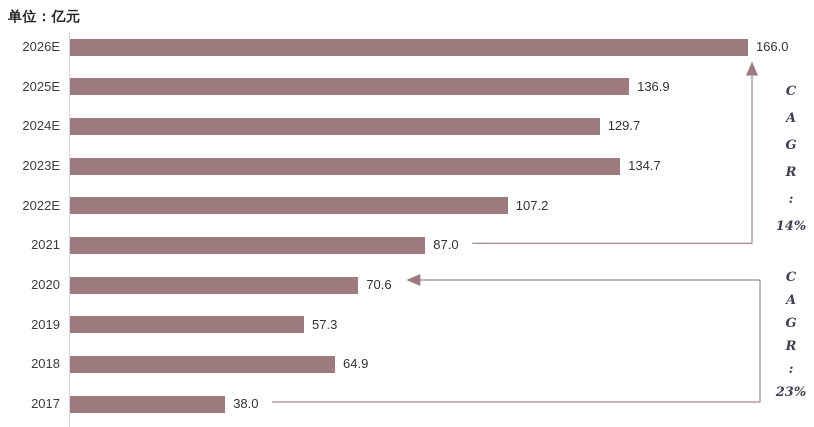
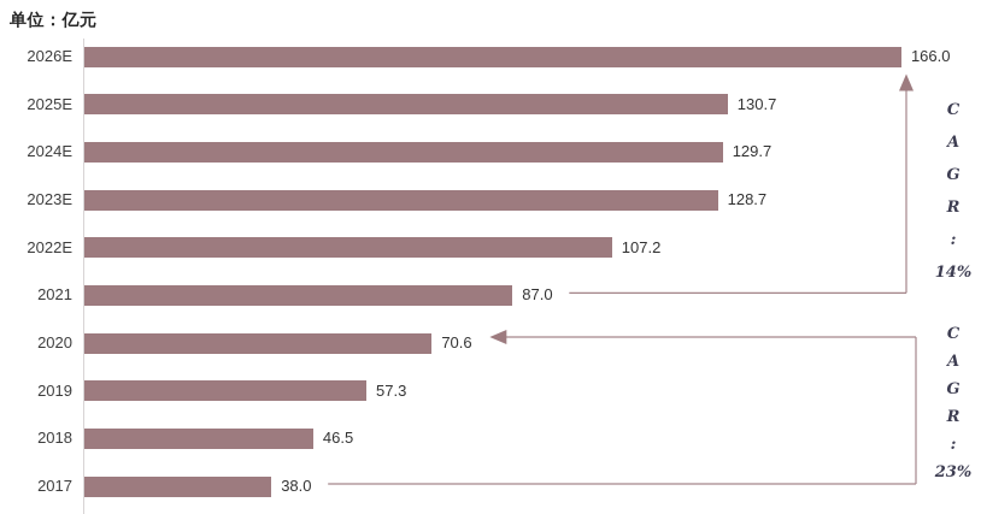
2025E: 136.9 -> 130.7
2023E: 134.7 -> 128.7
2018: 64.9 -> 46.5
